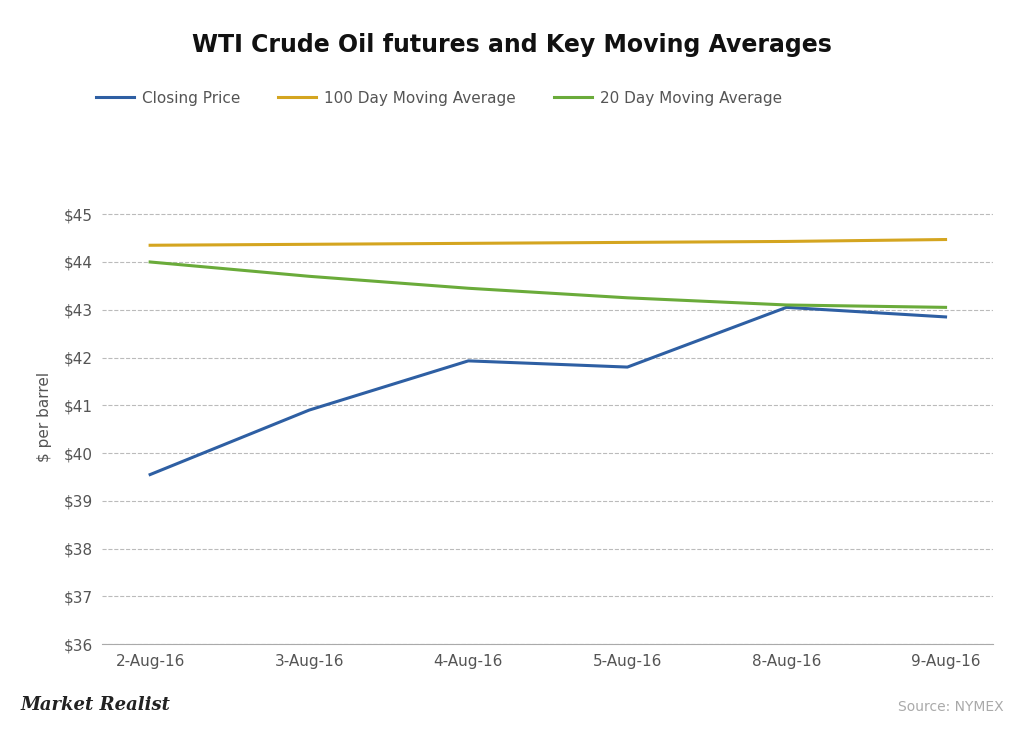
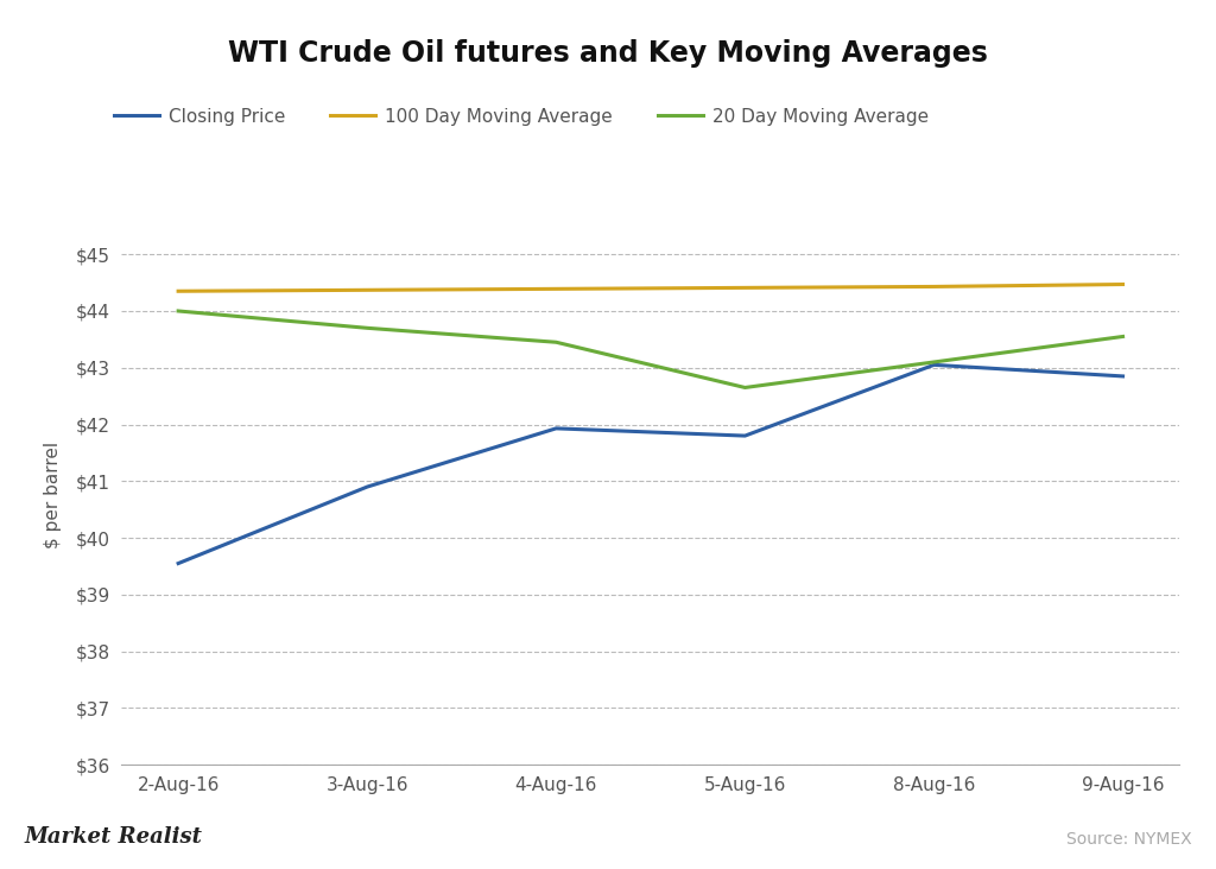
20 Day Moving Average/5-Aug-16: $43.25 -> $42.65
20 Day Moving Average/9-Aug-16: $43.05 -> $43.55
